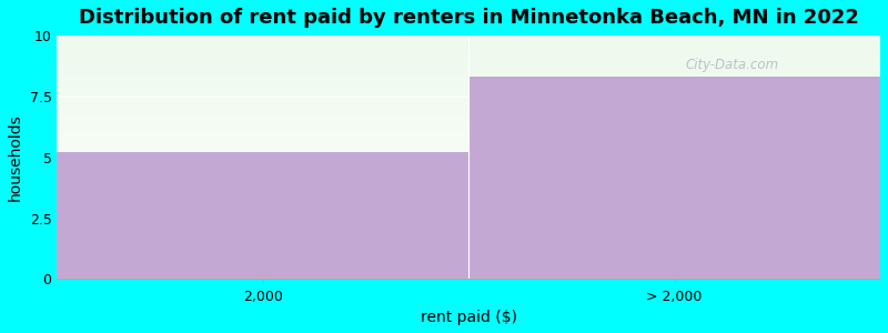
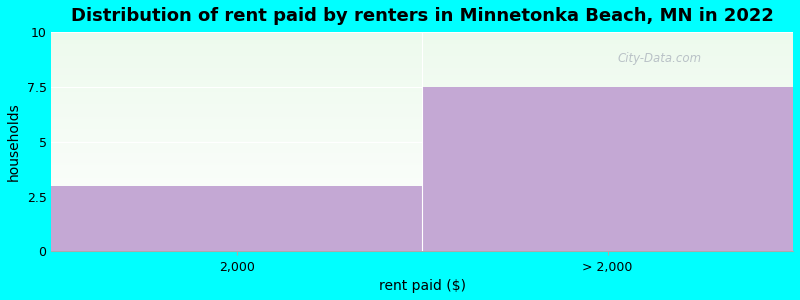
2,000: 5.2 -> 3.0
> 2,000: 8.3 -> 7.5
